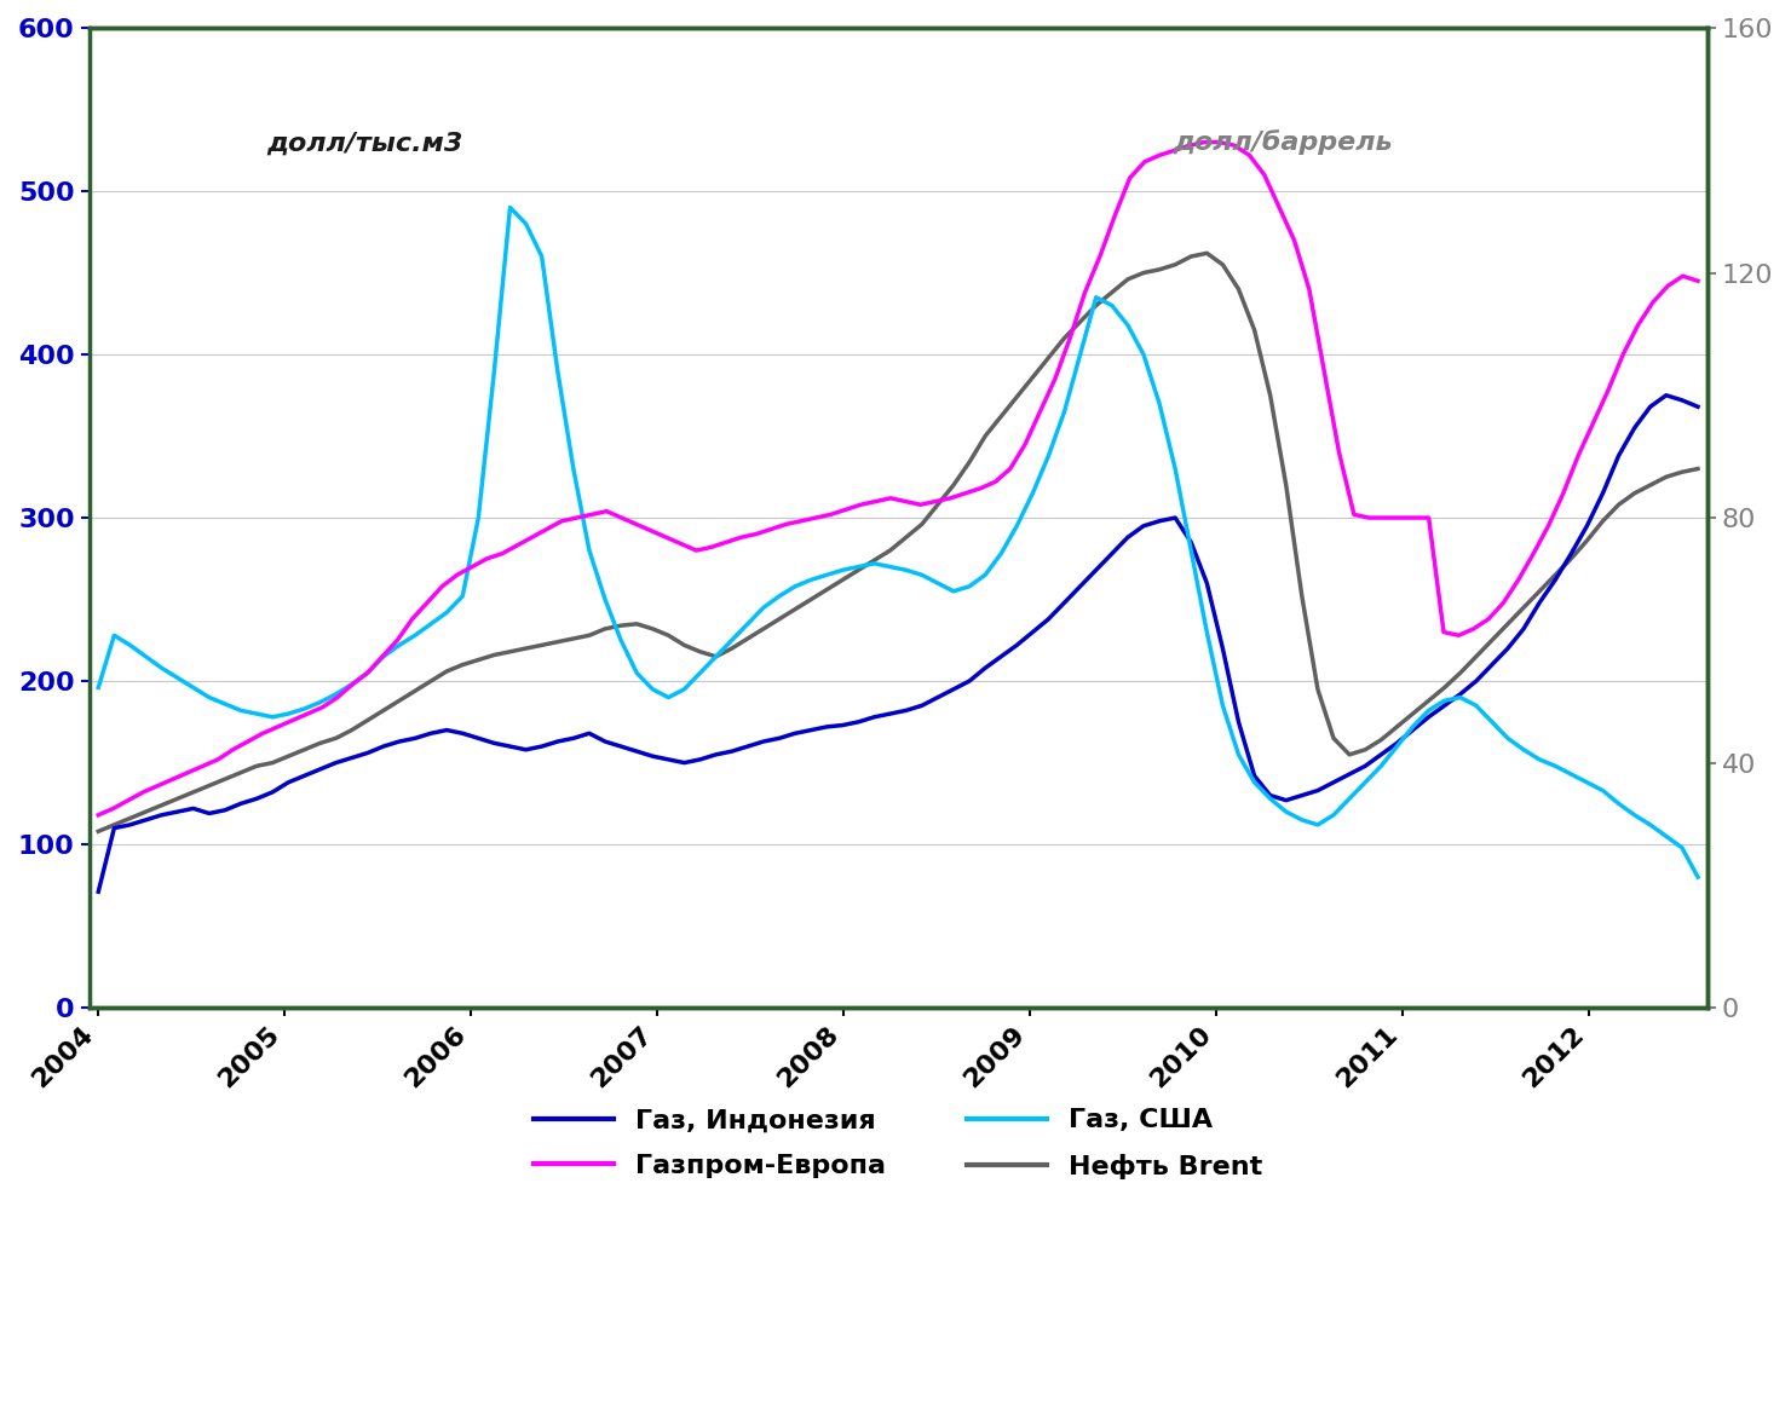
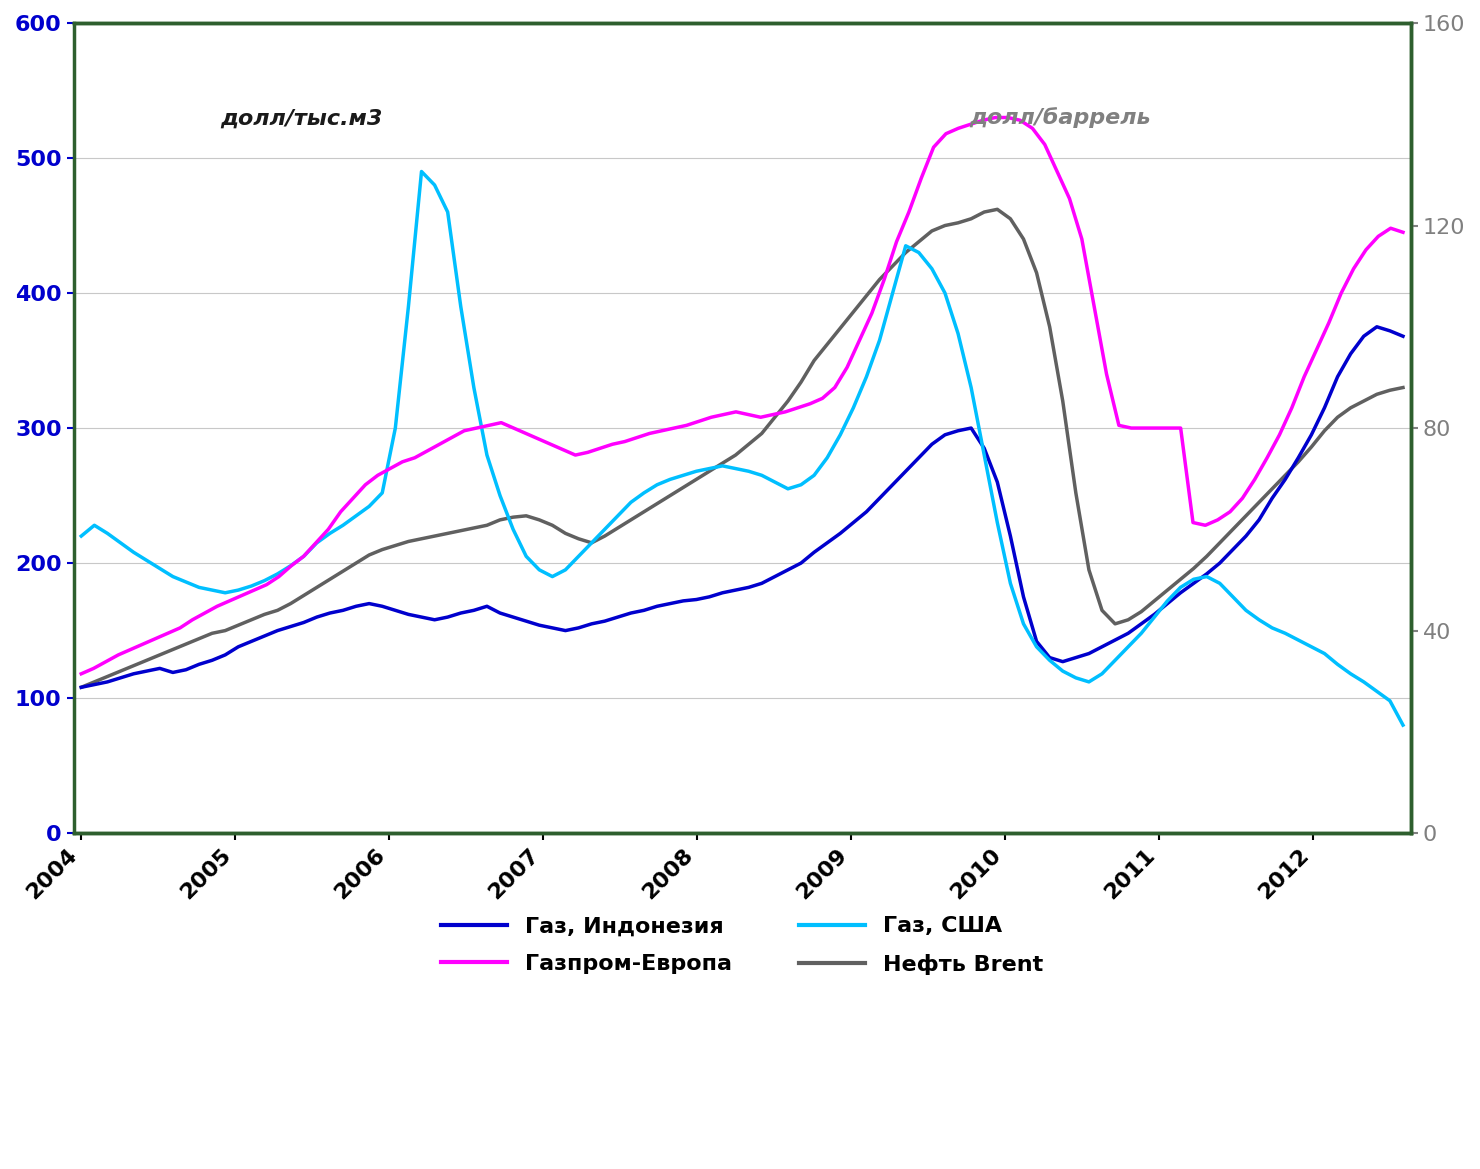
Газ, Индонезия/2004: 71 -> 108
Газ, США/2004: 196 -> 220
